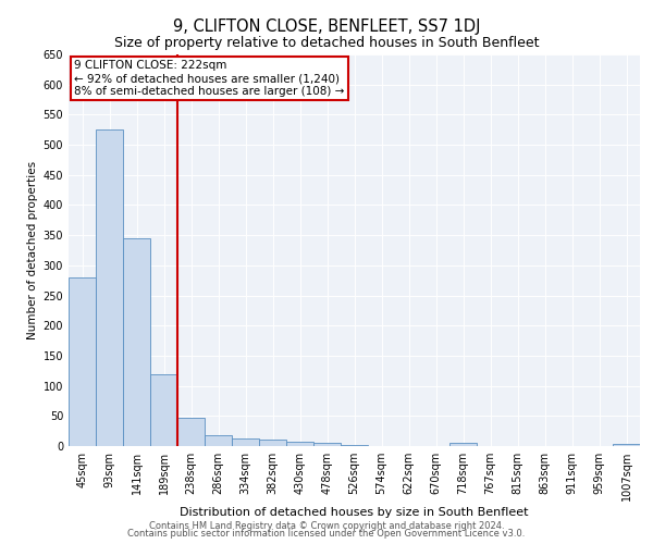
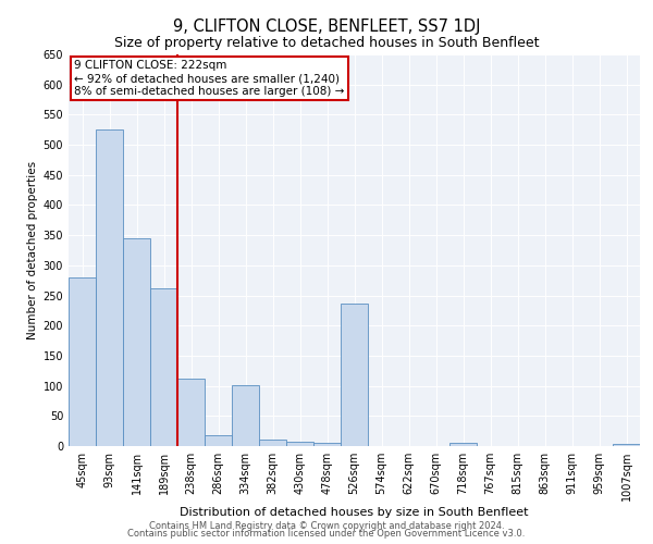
189sqm: 120 -> 262
238sqm: 47 -> 112
334sqm: 13 -> 102
526sqm: 2 -> 236
